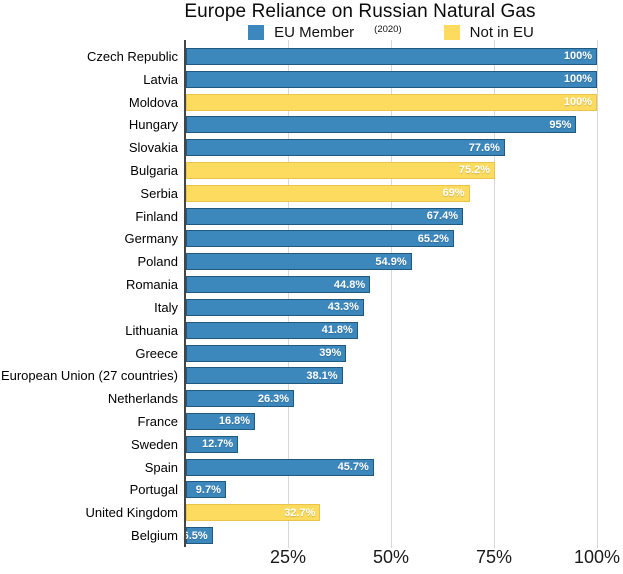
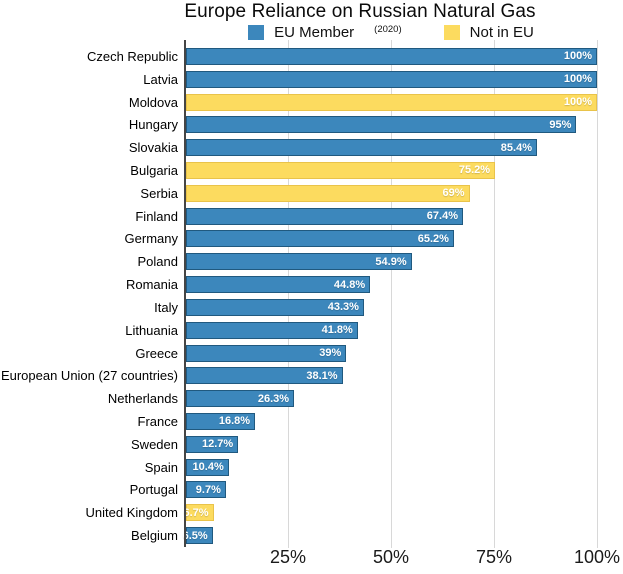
Slovakia: 77.6% -> 85.4%
Spain: 45.7% -> 10.4%
United Kingdom: 32.7% -> 6.7%
